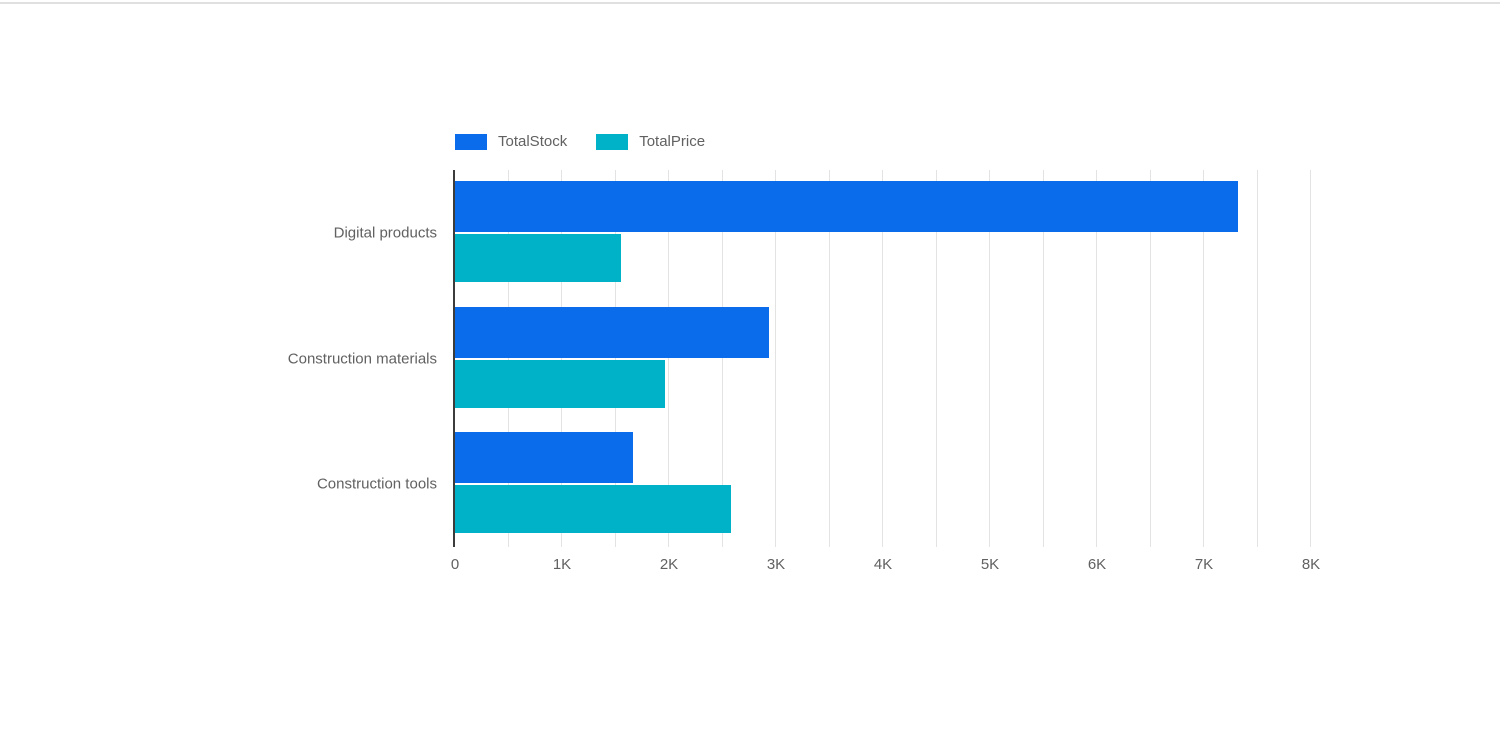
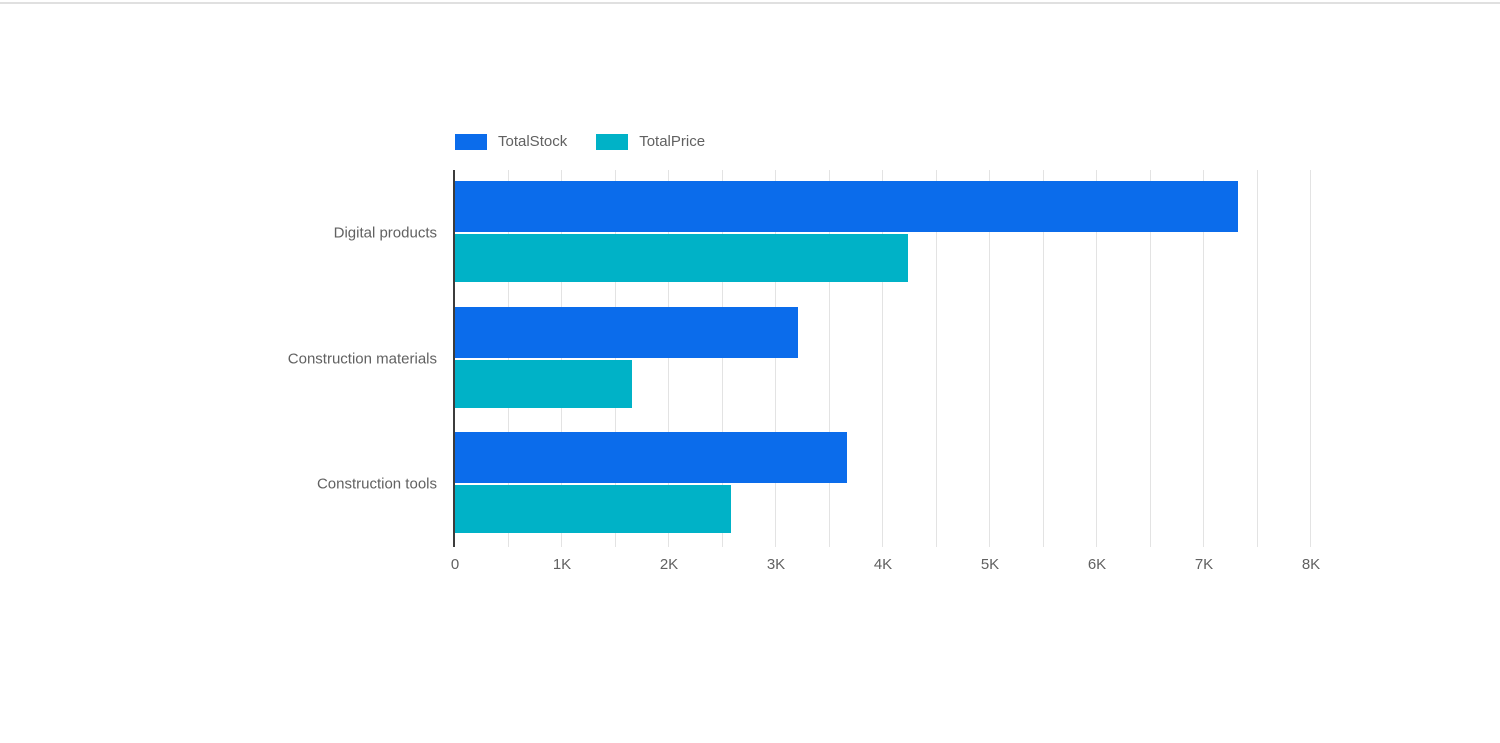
TotalPrice/Digital products: 1.55K -> 4.23K
TotalStock/Construction materials: 2.94K -> 3.21K
TotalPrice/Construction materials: 1.96K -> 1.65K
TotalStock/Construction tools: 1.66K -> 3.66K
